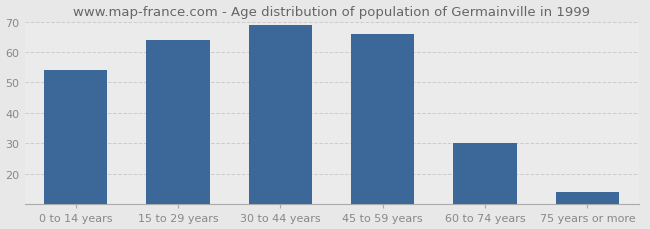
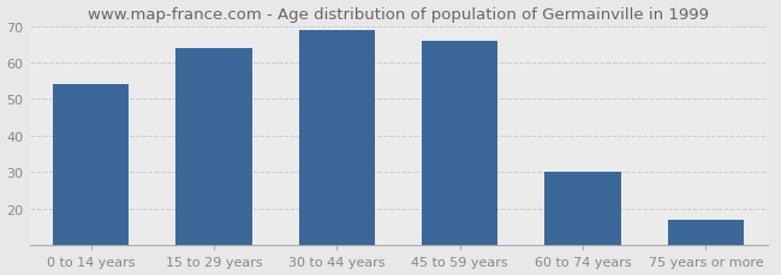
75 years or more: 14 -> 17
